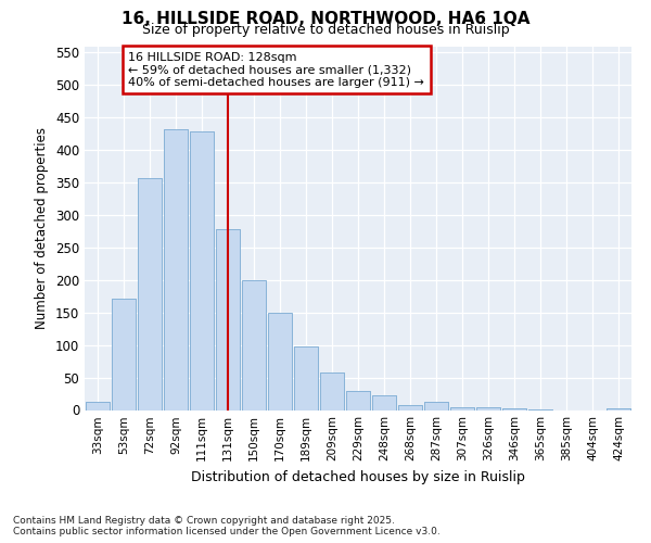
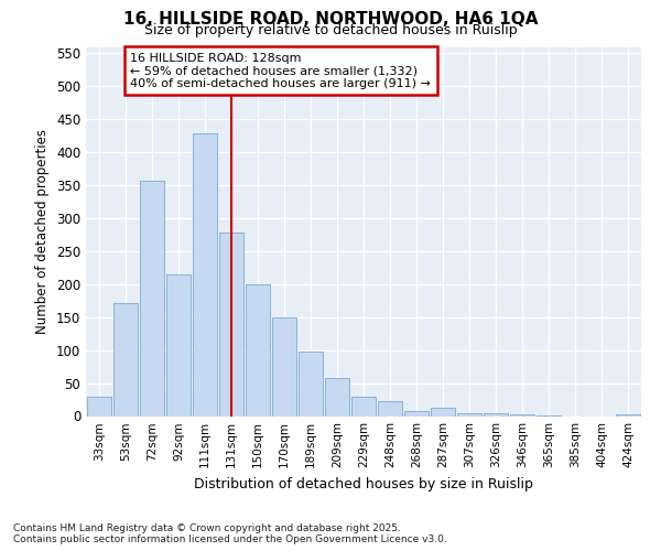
33sqm: 13 -> 30
92sqm: 432 -> 214
